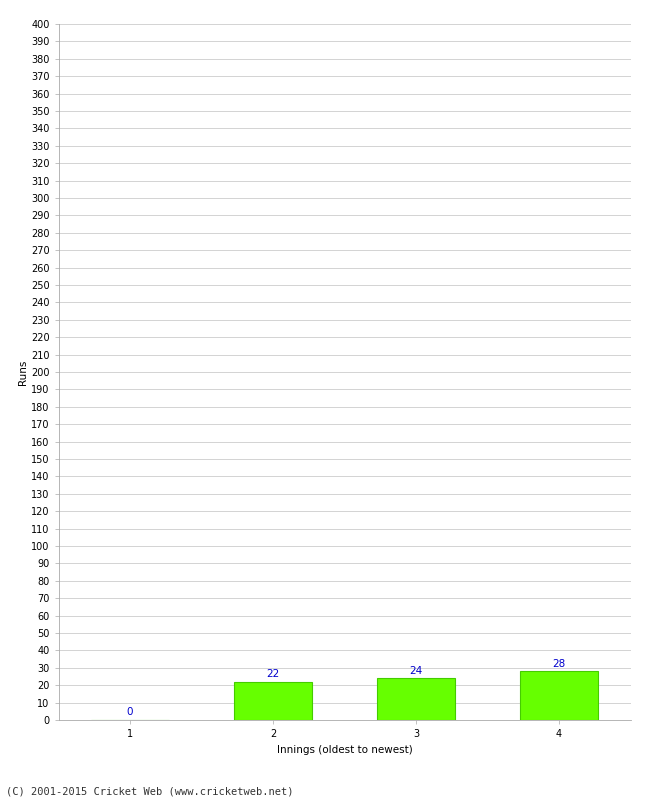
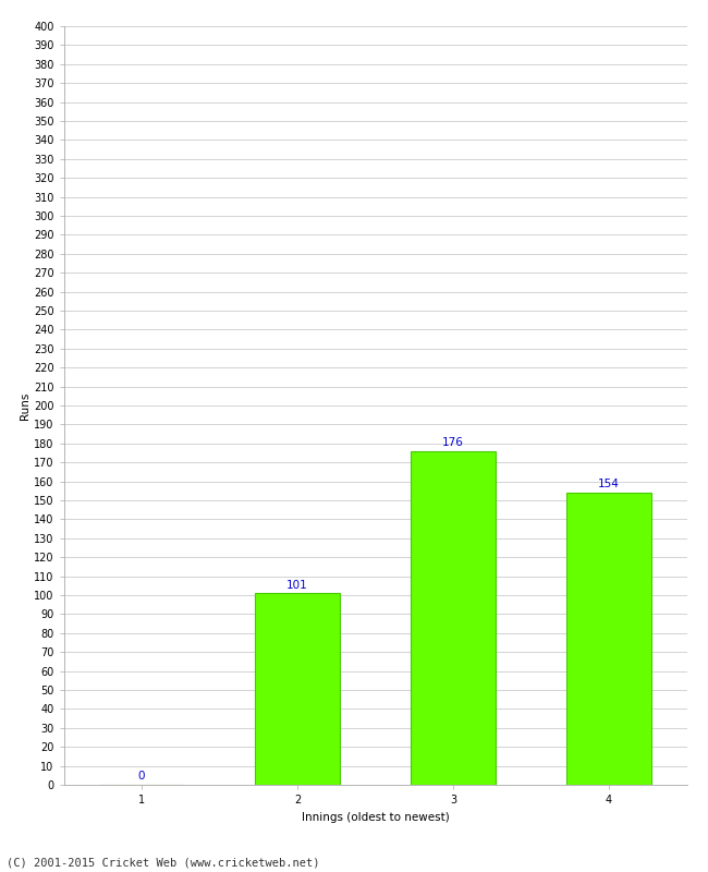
2: 22 -> 101
3: 24 -> 176
4: 28 -> 154
